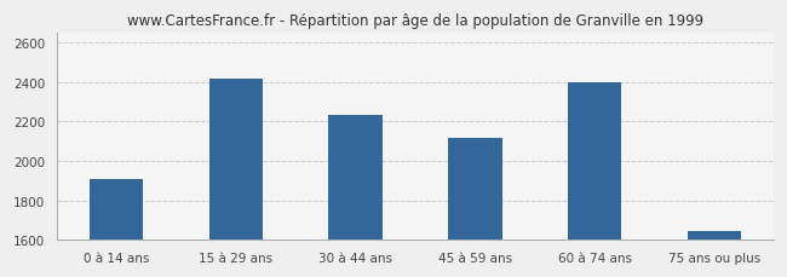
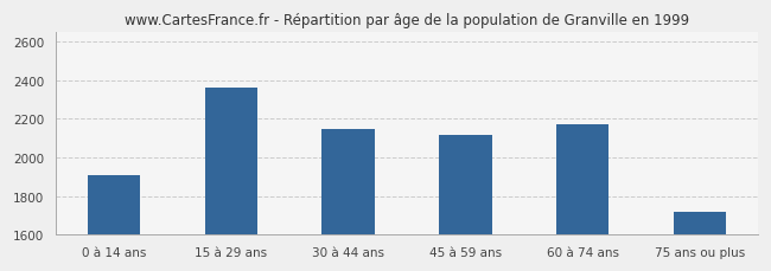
15 à 29 ans: 2420 -> 2360
30 à 44 ans: 2230 -> 2150
60 à 74 ans: 2400 -> 2170
75 ans ou plus: 1640 -> 1720
